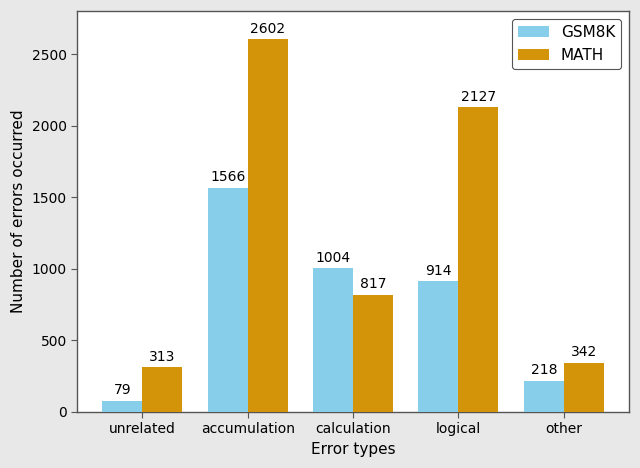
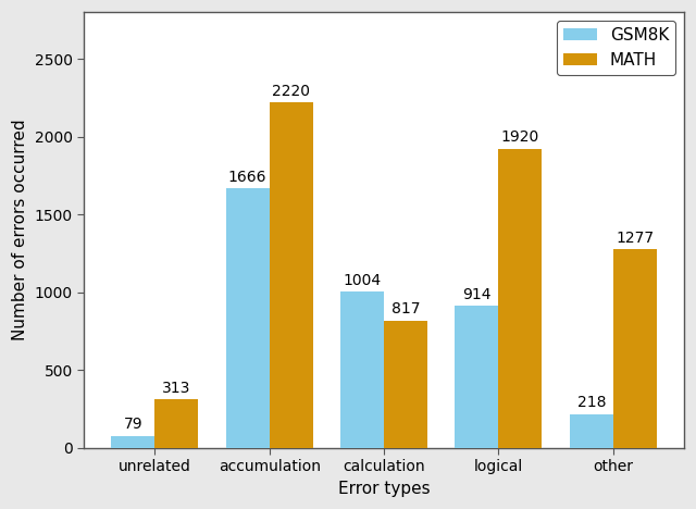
GSM8K/accumulation: 1566 -> 1666
MATH/accumulation: 2602 -> 2220
MATH/logical: 2127 -> 1920
MATH/other: 342 -> 1277
